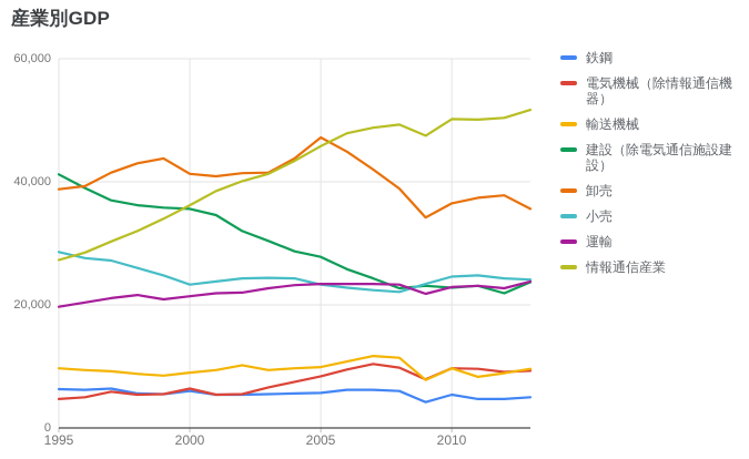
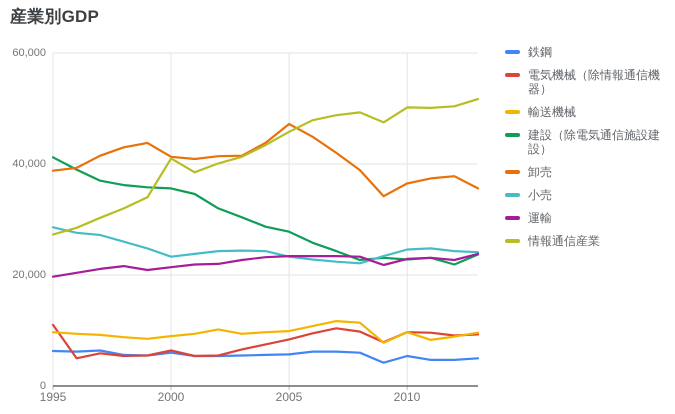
電気機械（除情報通信機器）/1995: 5000 -> 11000
情報通信産業/2000: 36000 -> 41000
